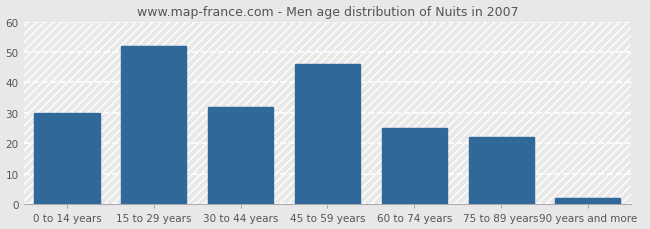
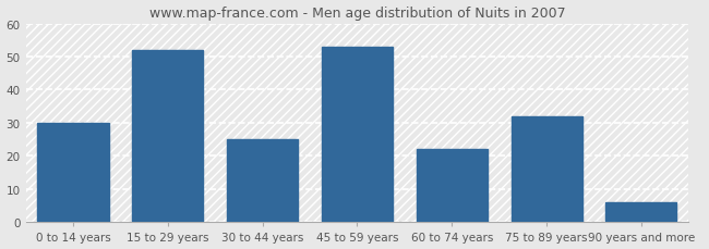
30 to 44 years: 32 -> 25
45 to 59 years: 46 -> 53
60 to 74 years: 25 -> 22
75 to 89 years: 22 -> 32
90 years and more: 2 -> 6
